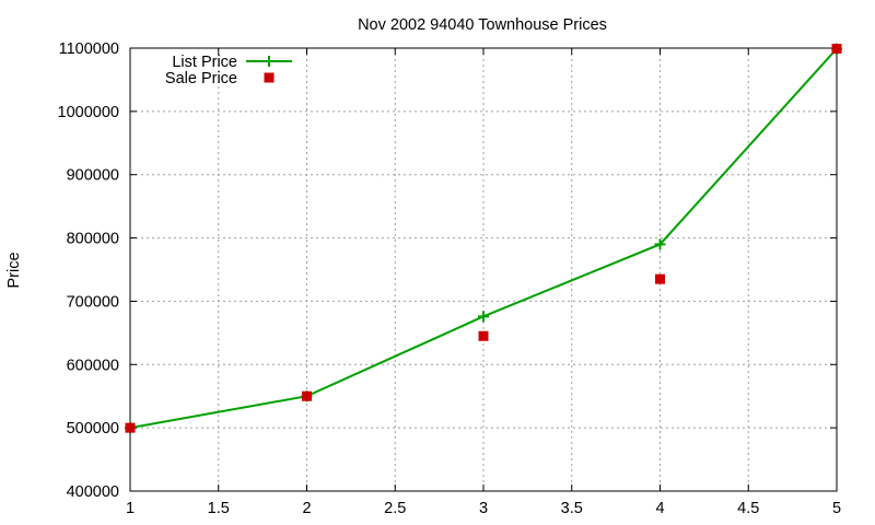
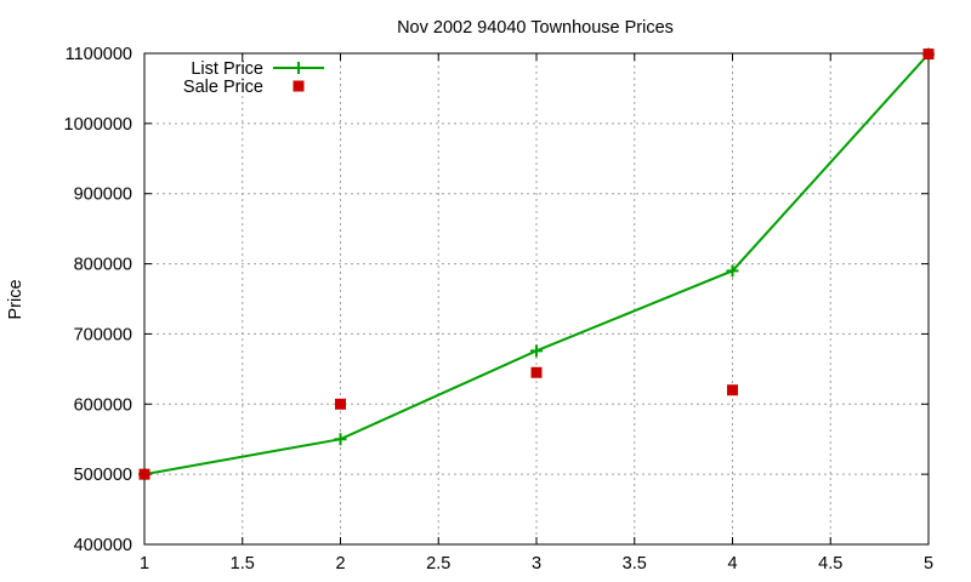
Sale Price/2: 550000 -> 600000
Sale Price/4: 740000 -> 620000
